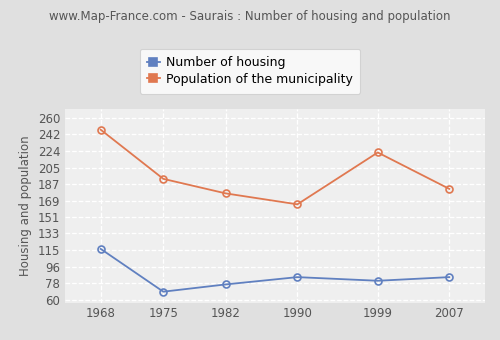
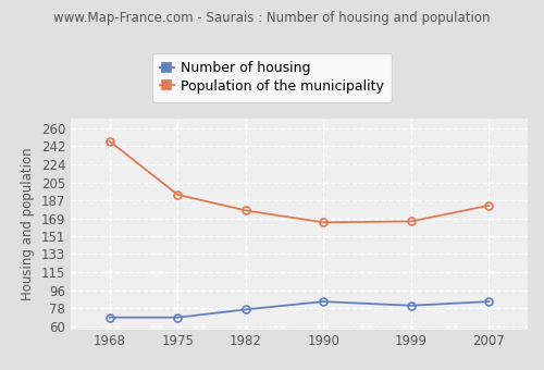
Number of housing/1968: 116 -> 69
Population of the municipality/1999: 222 -> 166
